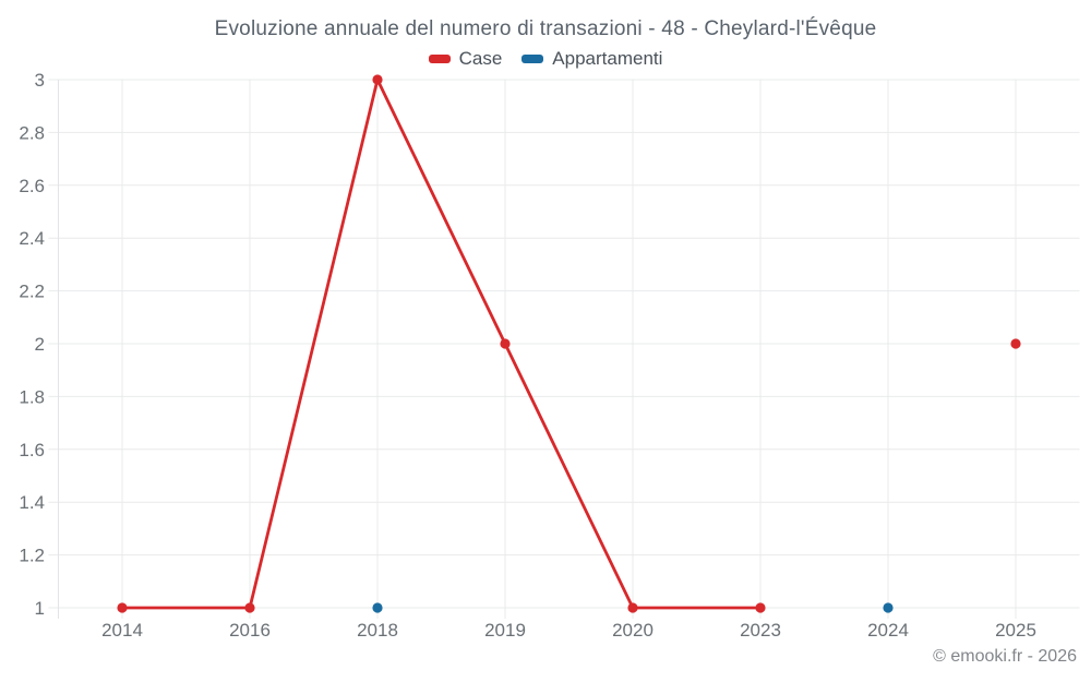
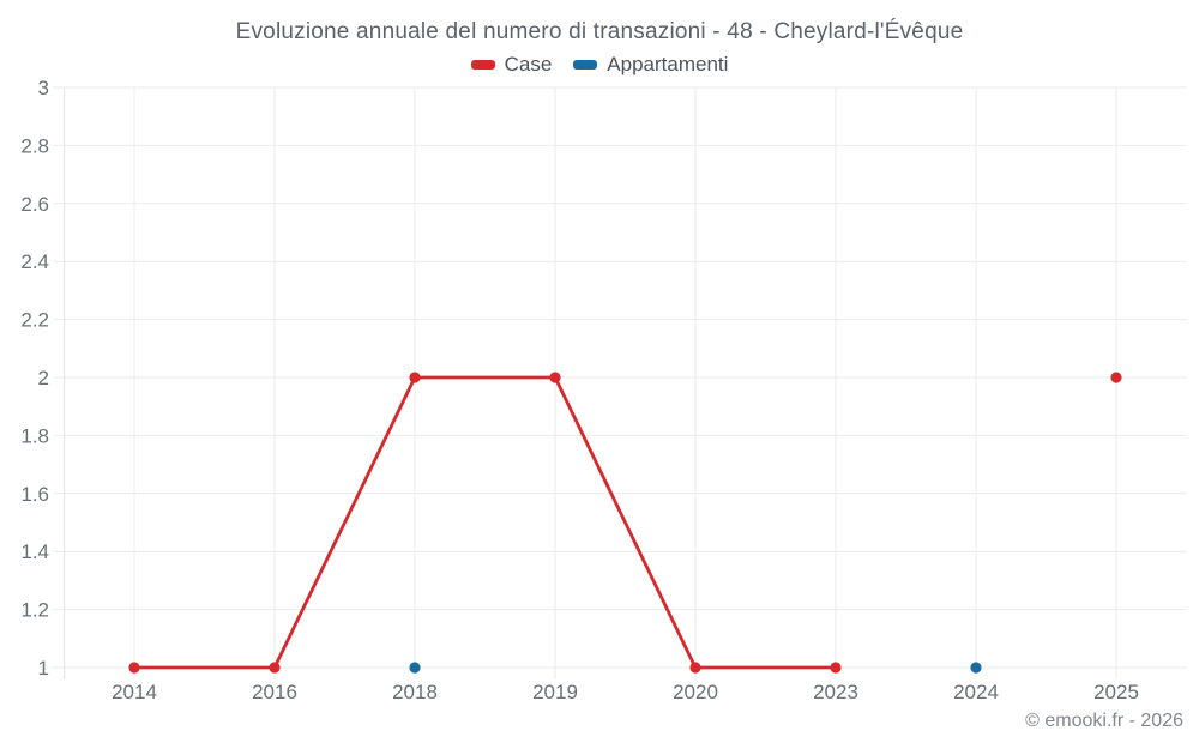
Case/2018: 3 -> 2
